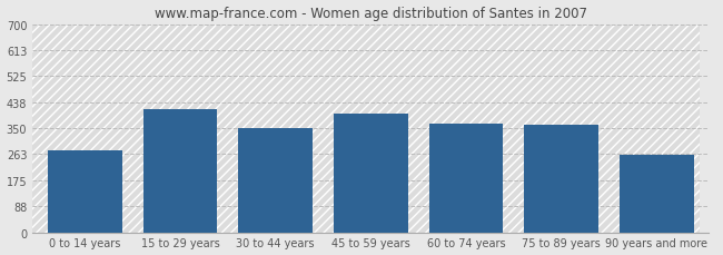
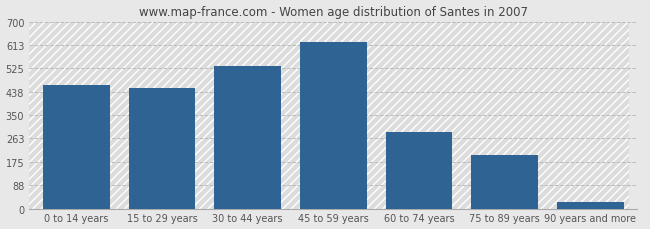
0 to 14 years: 275 -> 463
15 to 29 years: 415 -> 450
30 to 44 years: 350 -> 535
45 to 59 years: 400 -> 625
60 to 74 years: 365 -> 285
75 to 89 years: 360 -> 200
90 years and more: 260 -> 25
